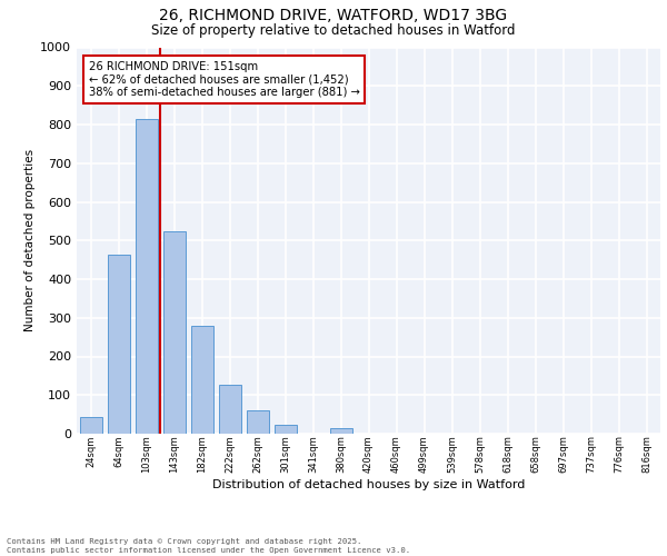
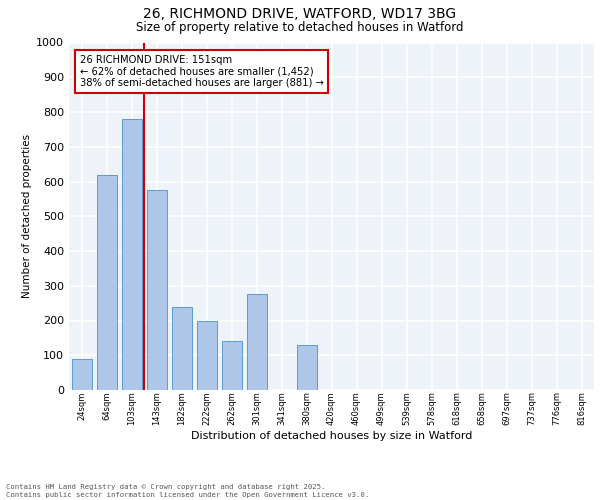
24sqm: 43 -> 90
64sqm: 462 -> 620
103sqm: 815 -> 780
143sqm: 524 -> 575
182sqm: 278 -> 240
222sqm: 127 -> 200
262sqm: 60 -> 140
301sqm: 22 -> 275
380sqm: 14 -> 130
